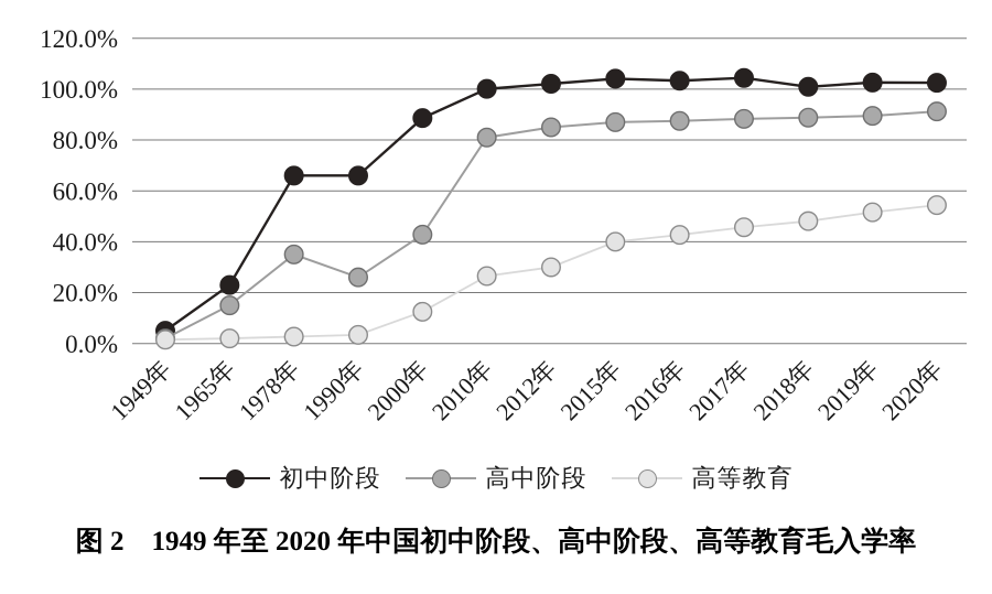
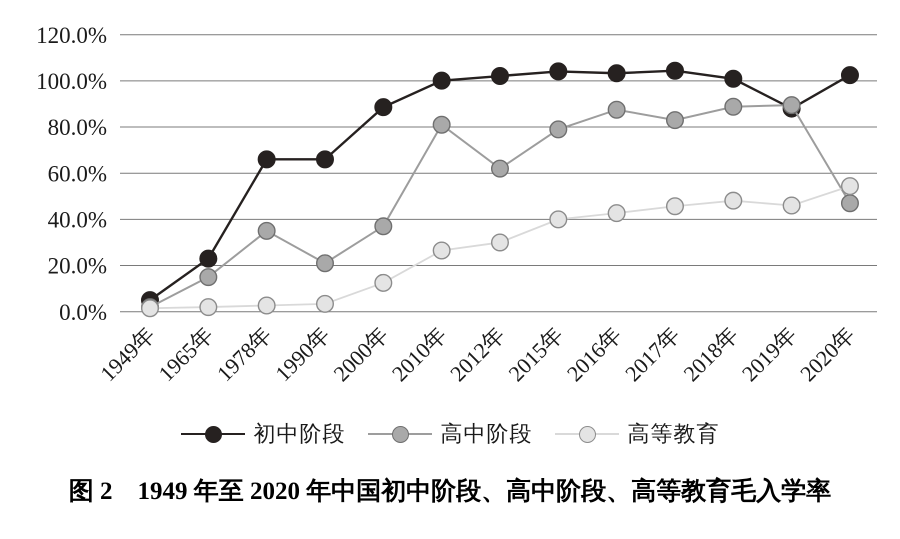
高中阶段/1990年: 26% -> 21%
高中阶段/2000年: 43% -> 37%
高中阶段/2012年: 85% -> 62%
高中阶段/2015年: 87% -> 79%
高中阶段/2017年: 88% -> 83%
初中阶段/2019年: 103% -> 88%
高等教育/2019年: 52% -> 46%
高中阶段/2020年: 91% -> 47%
